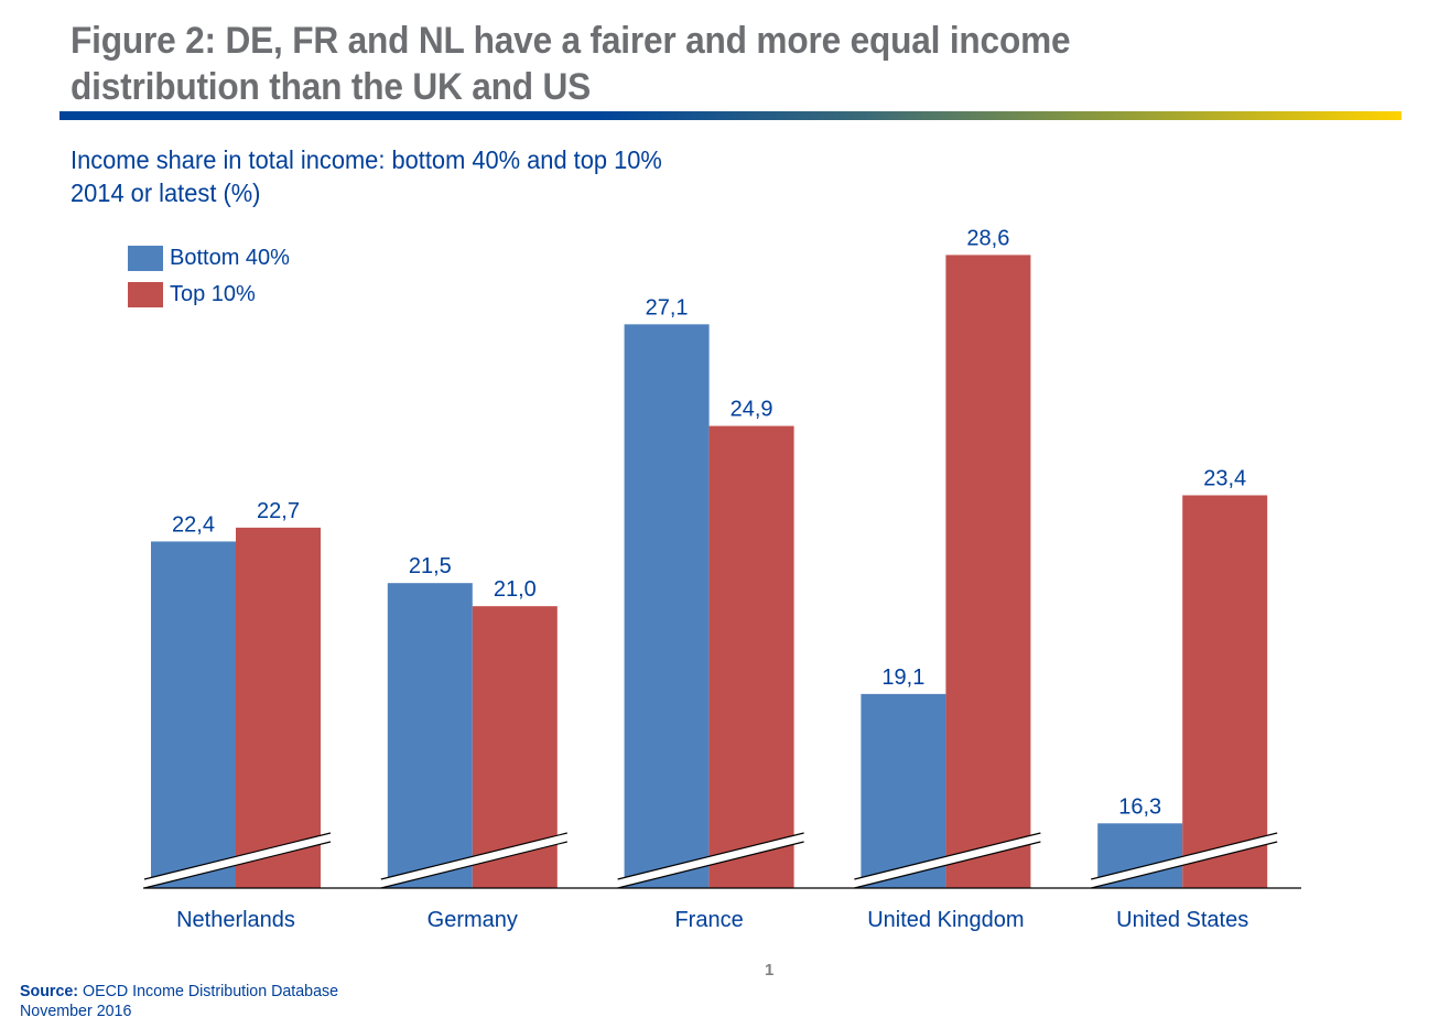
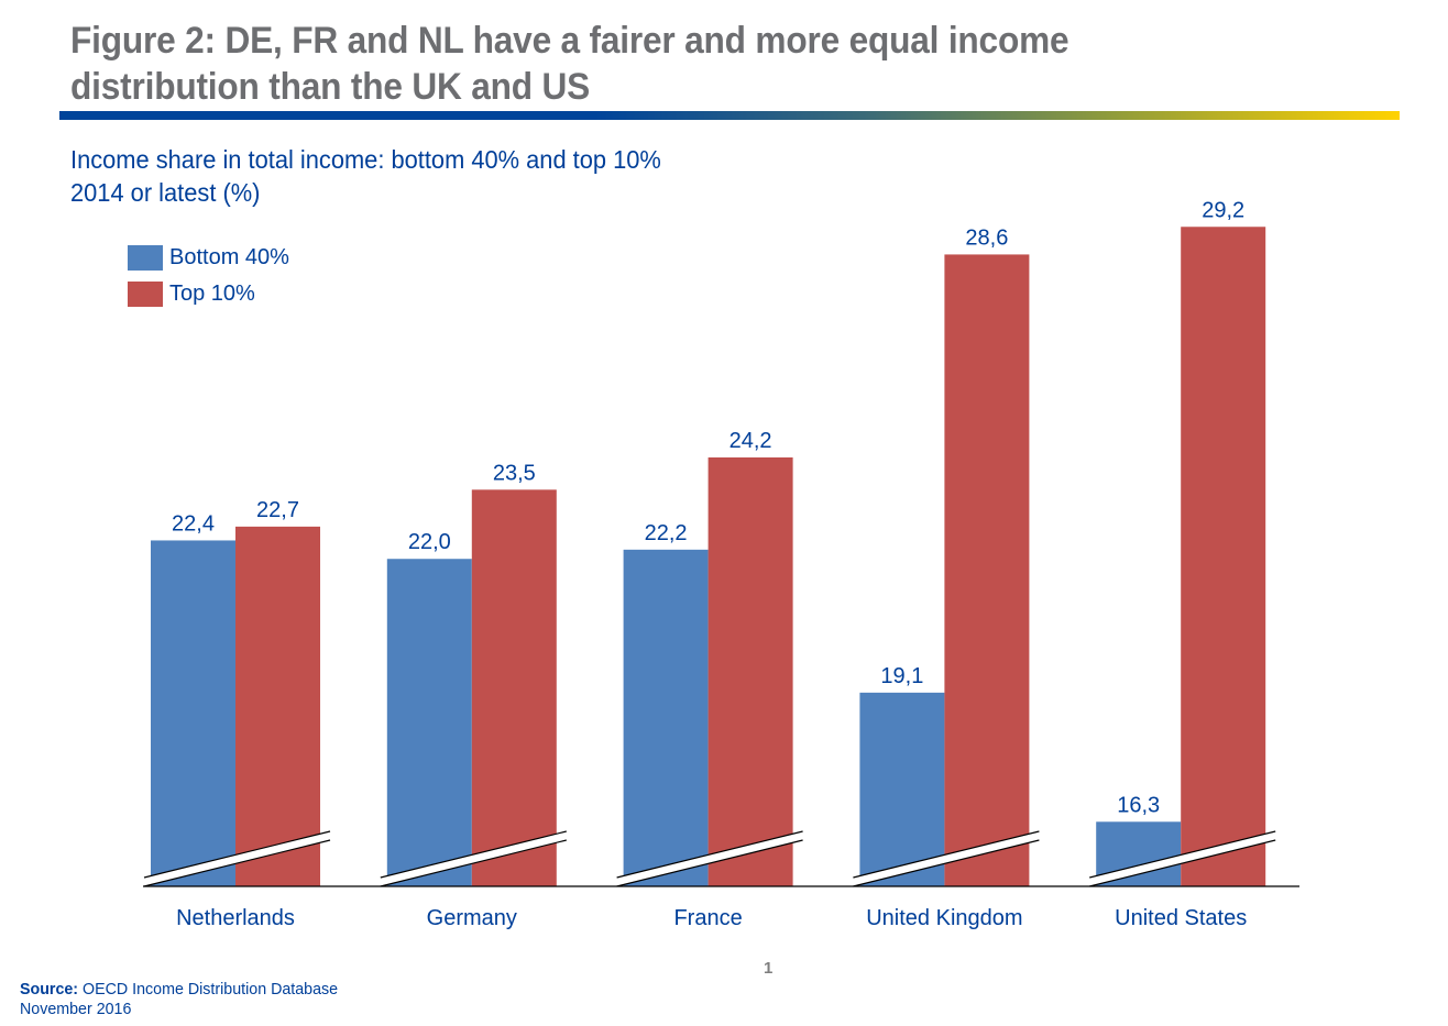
Bottom 40%/Germany: 21,5 -> 22,0
Top 10%/Germany: 21,0 -> 23,5
Bottom 40%/France: 27,1 -> 22,2
Top 10%/France: 24,9 -> 24,2
Top 10%/United States: 23,4 -> 29,2
